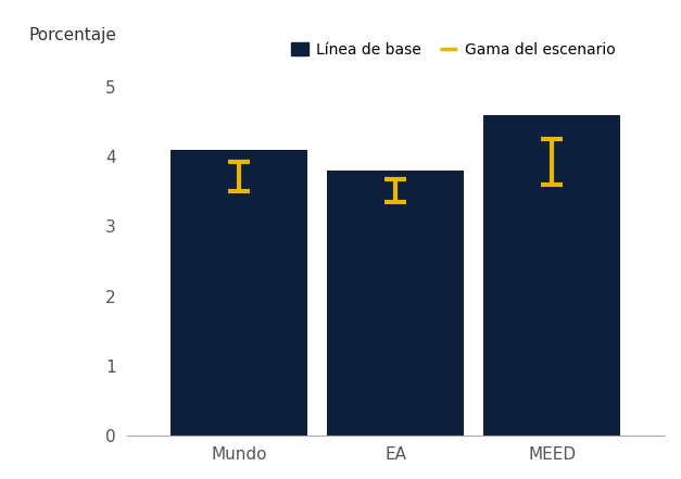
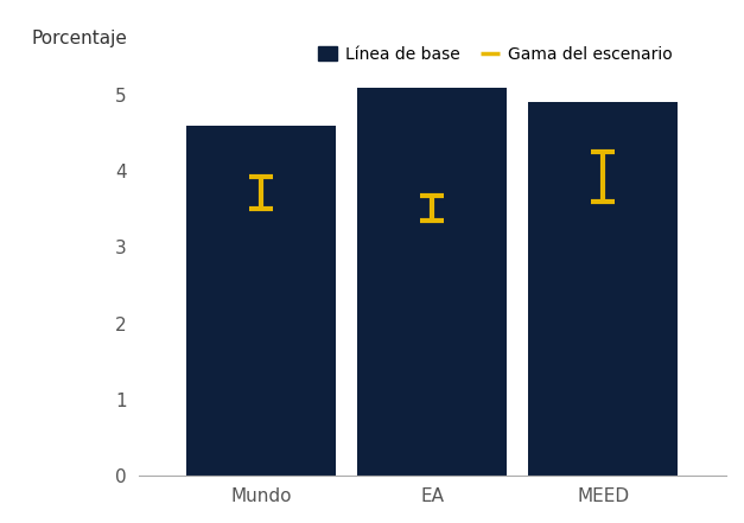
Mundo: 4.1 -> 4.6
EA: 3.8 -> 5.1
MEED: 4.6 -> 4.9
